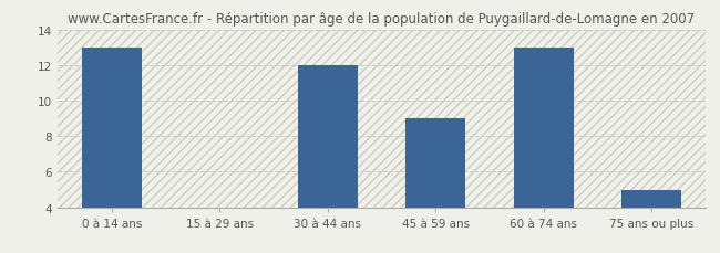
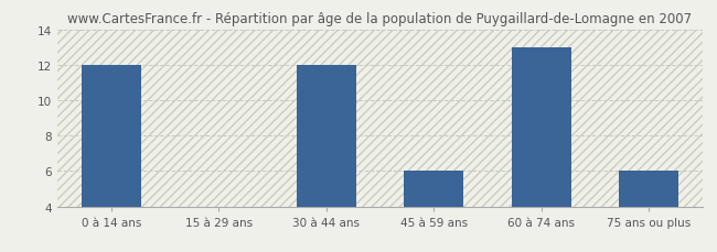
0 à 14 ans: 13 -> 12
45 à 59 ans: 9 -> 6
75 ans ou plus: 5 -> 6
